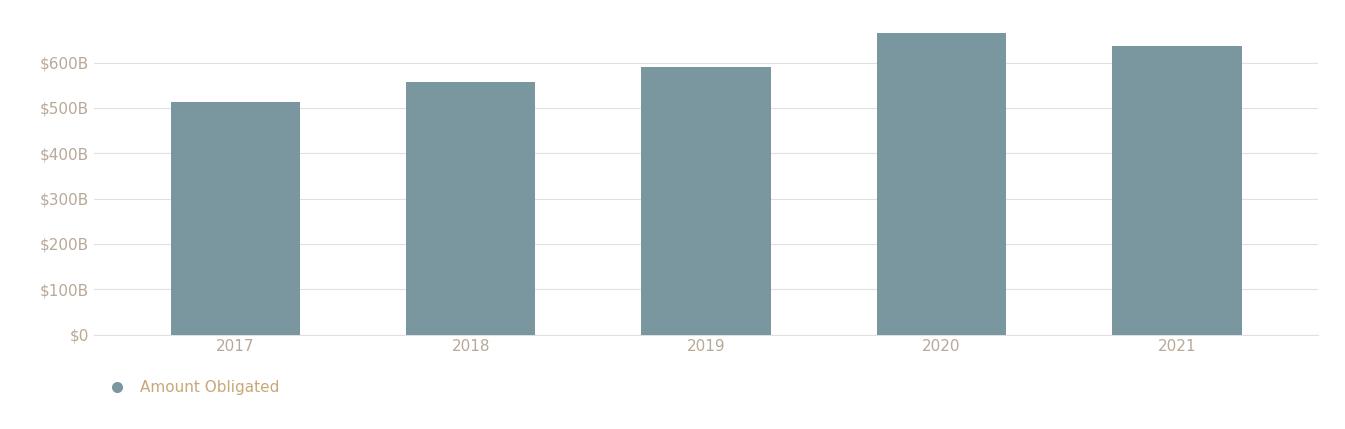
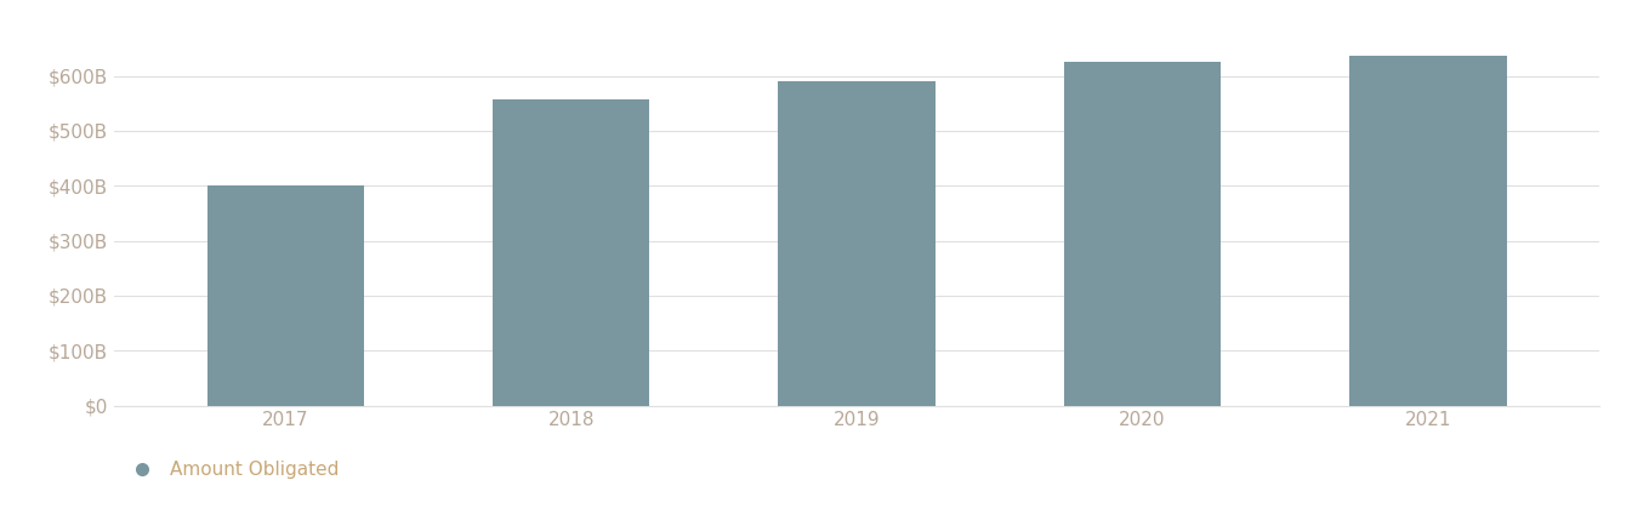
2017: $513B -> $400B
2020: $665B -> $625B
